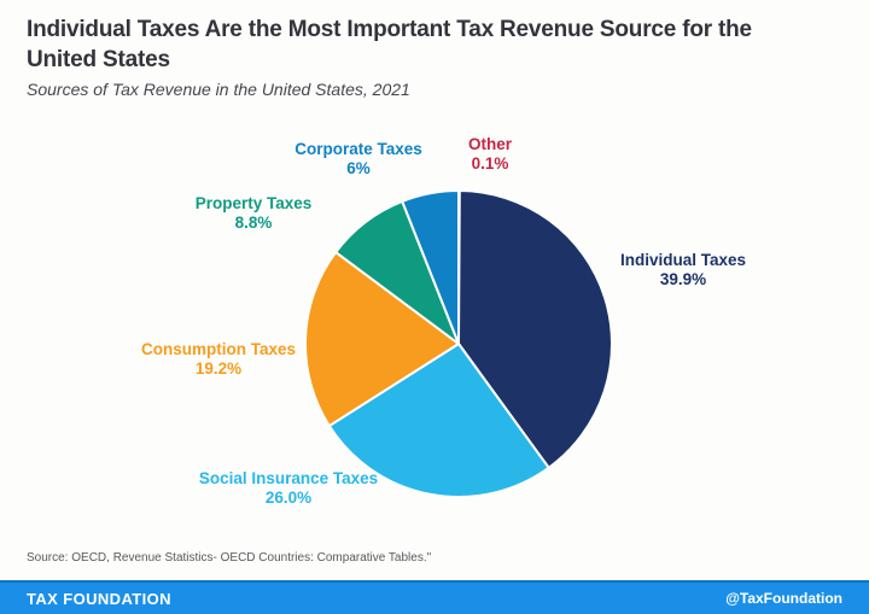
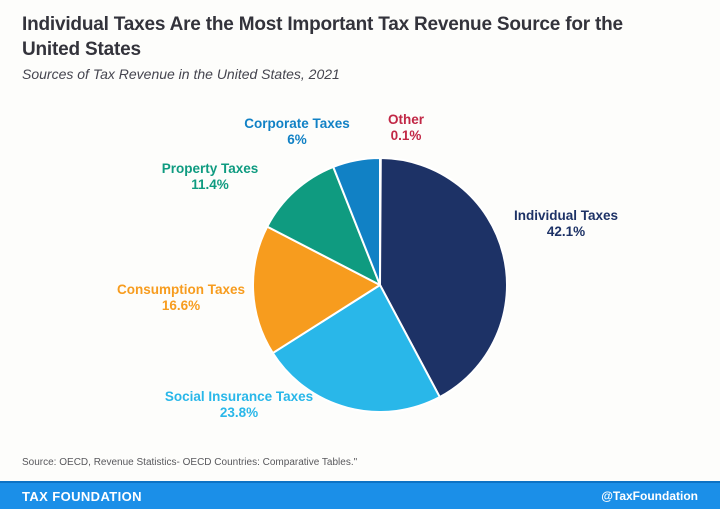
Individual Taxes: 39.9% -> 42.1%
Social Insurance Taxes: 26.0% -> 23.8%
Consumption Taxes: 19.2% -> 16.6%
Property Taxes: 8.8% -> 11.4%
